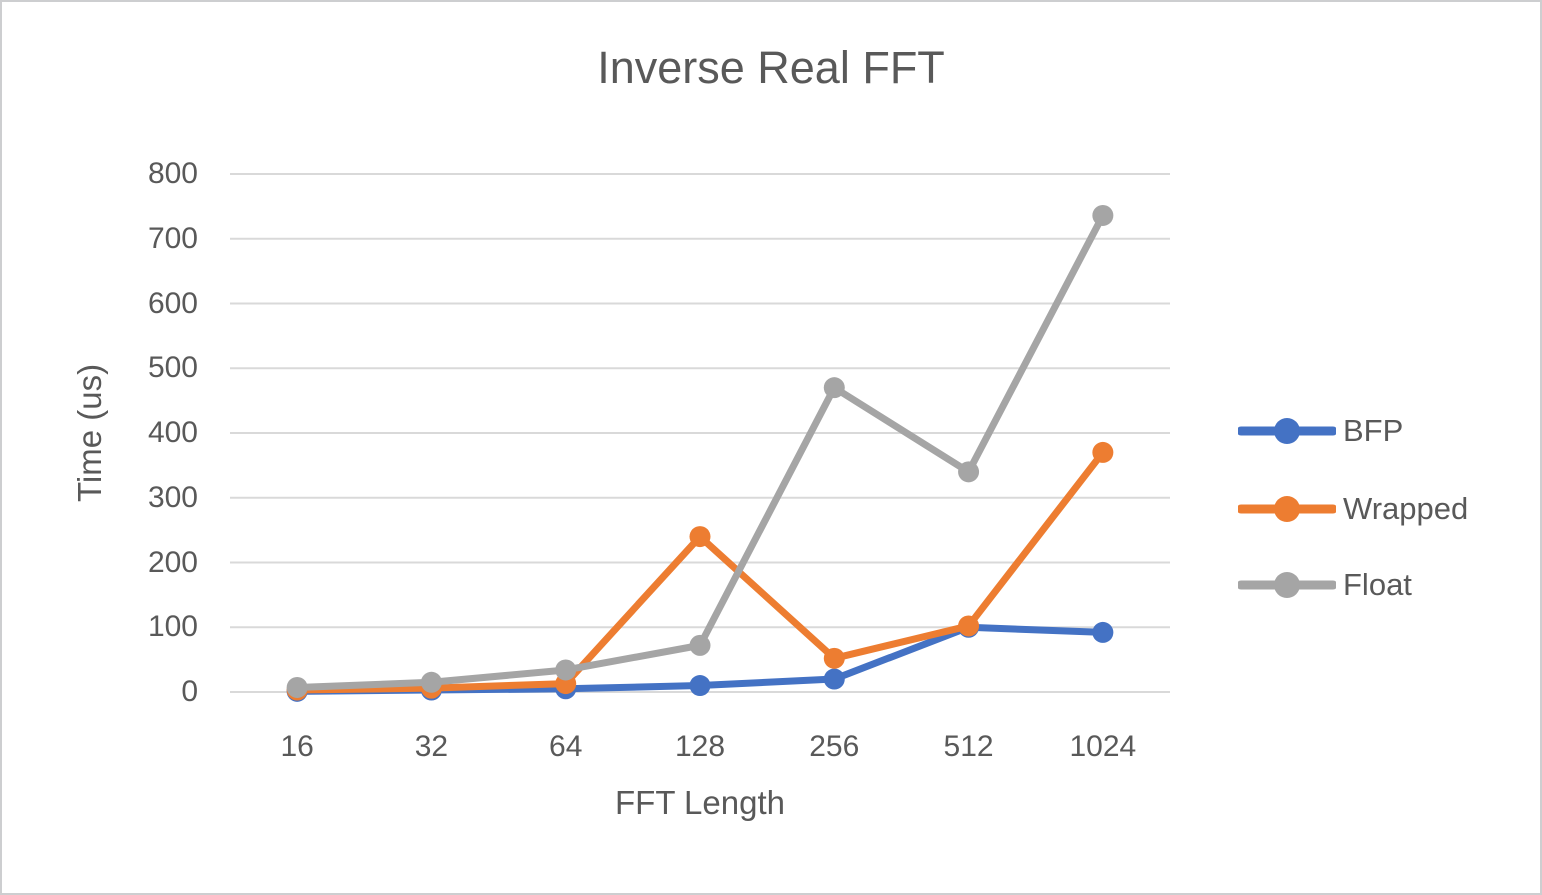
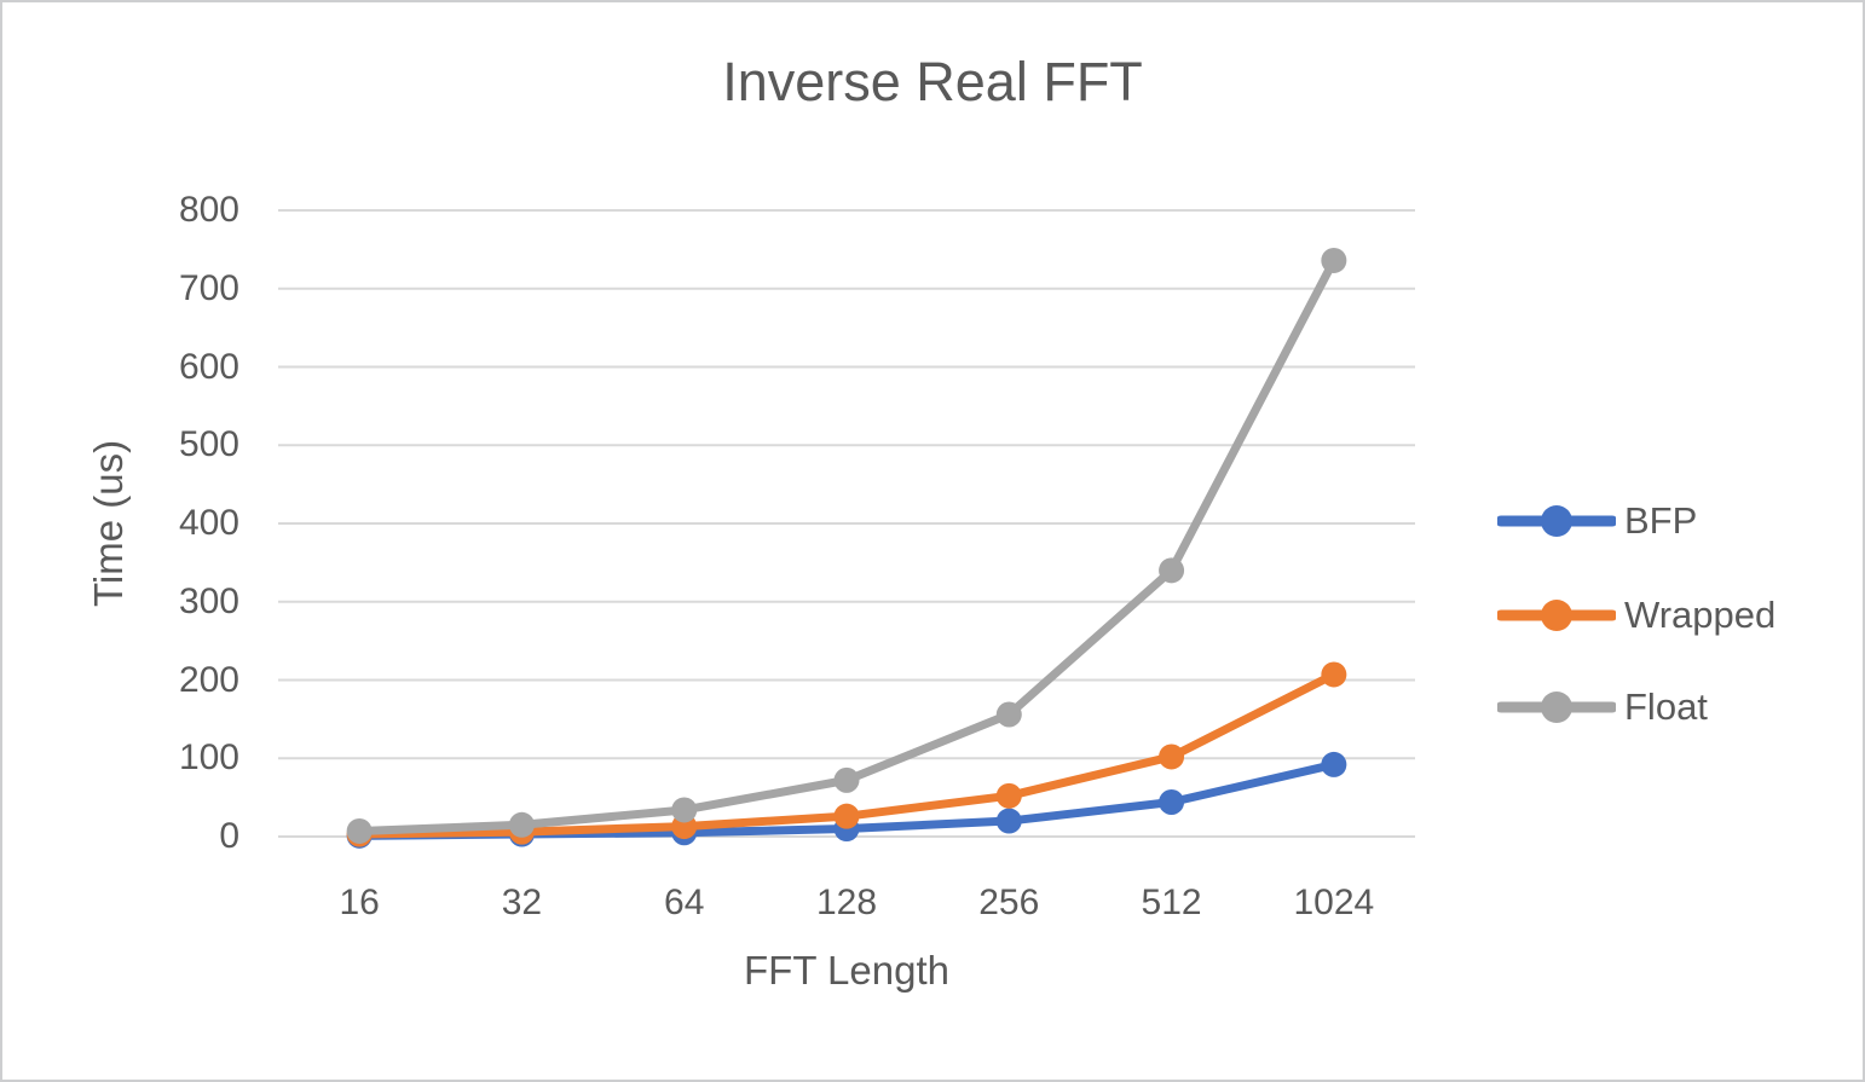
Wrapped/128: 240 -> 30
Float/256: 470 -> 160
BFP/512: 100 -> 40
Wrapped/1024: 370 -> 210
